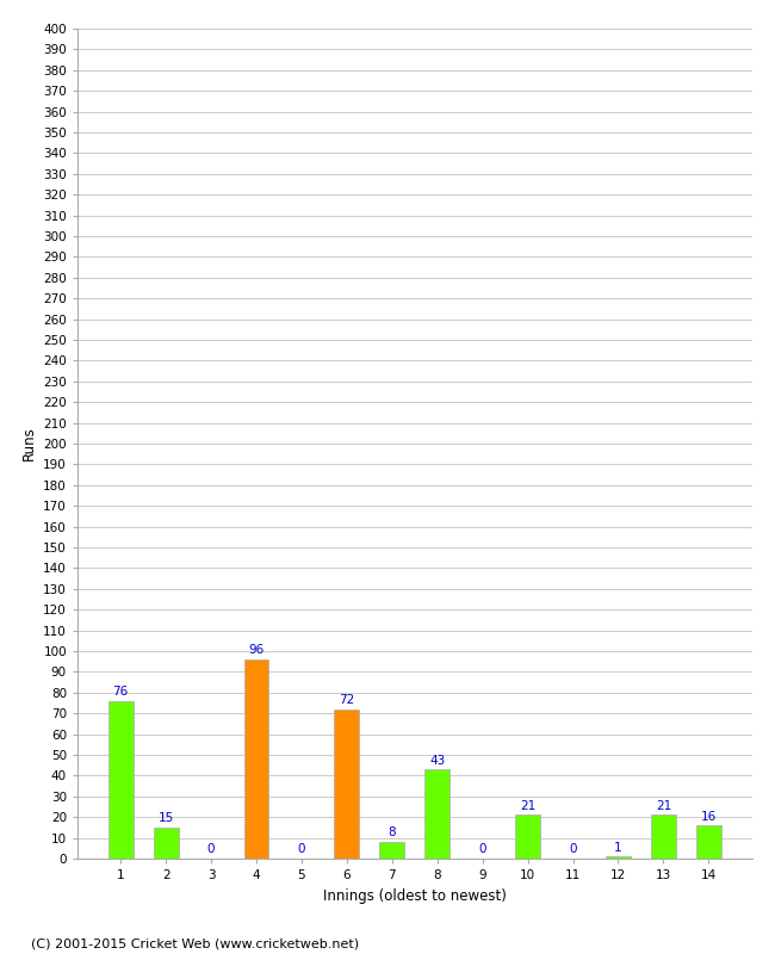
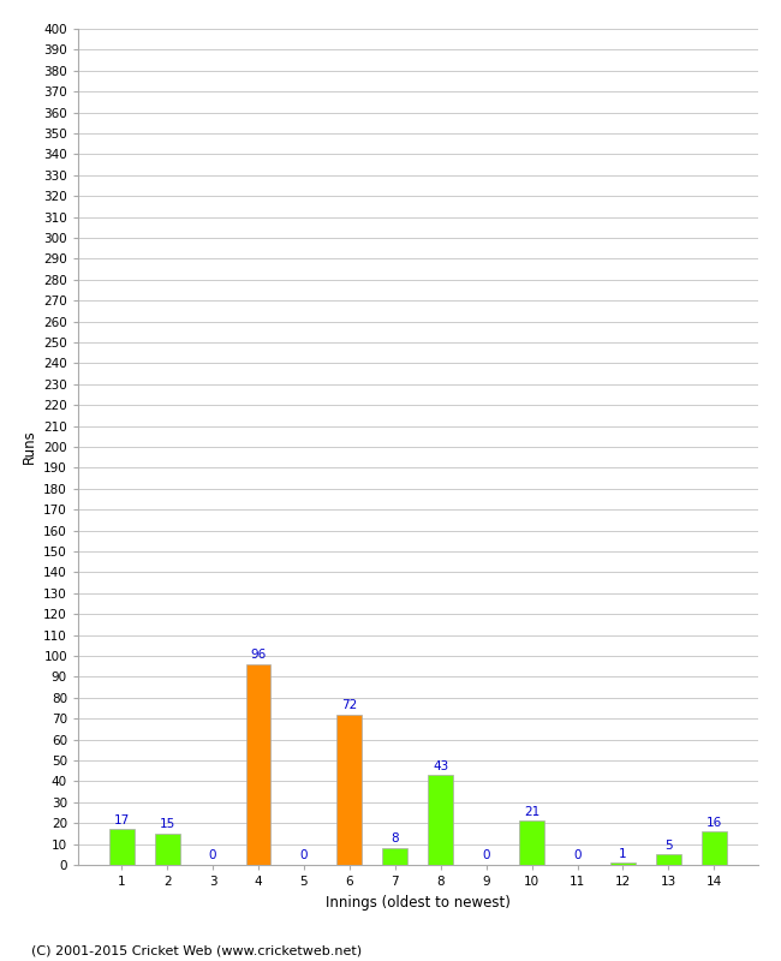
1: 76 -> 17
13: 21 -> 5
